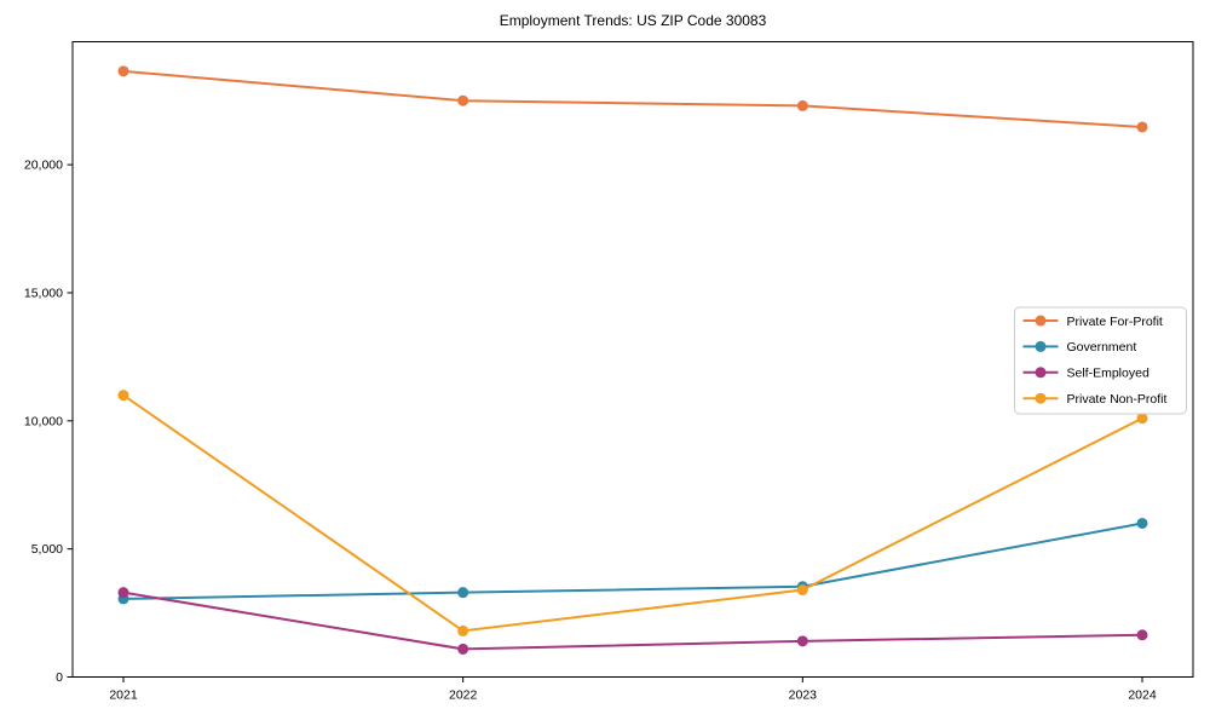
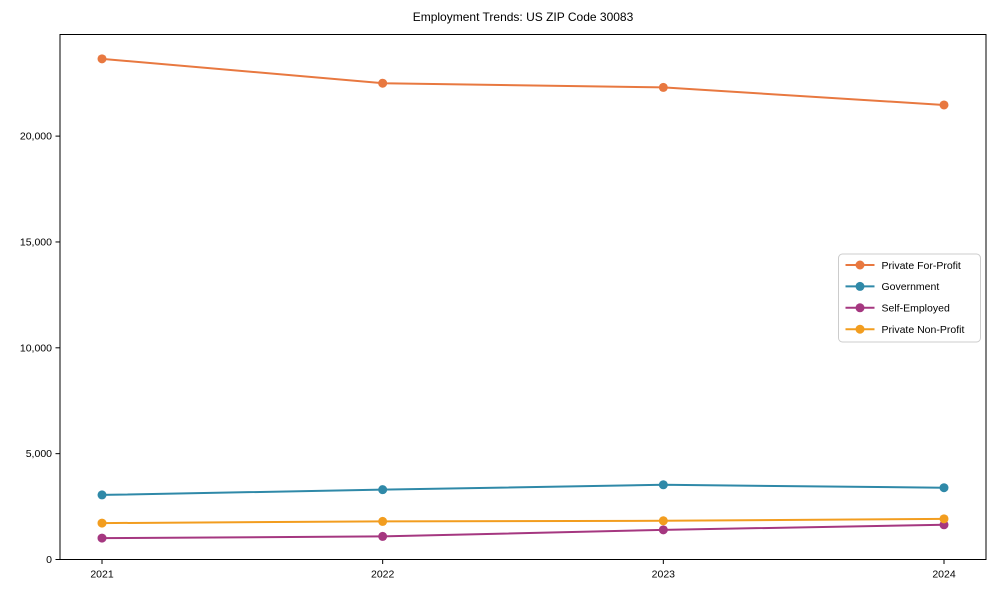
Self-Employed/2021: 3300 -> 1000
Private Non-Profit/2021: 11000 -> 1700
Private Non-Profit/2023: 3400 -> 1800
Government/2024: 6000 -> 3400
Private Non-Profit/2024: 10100 -> 1900
